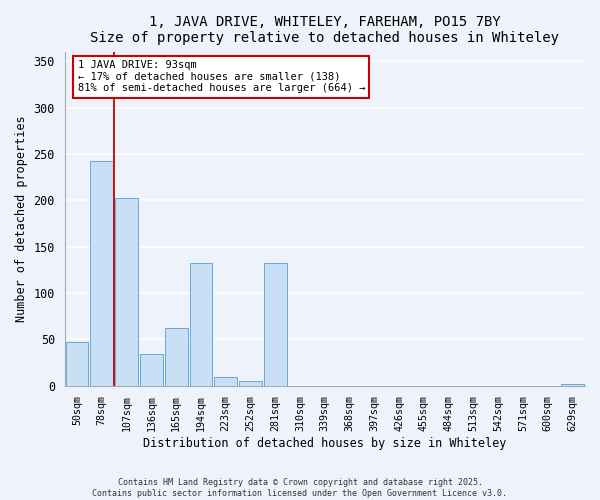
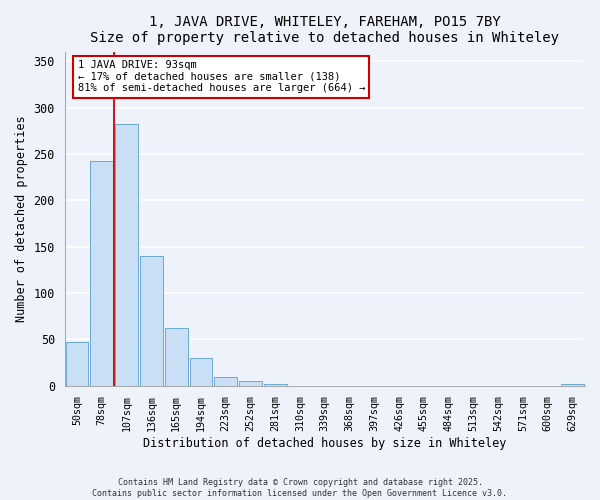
107sqm: 202 -> 282
136sqm: 34 -> 140
194sqm: 132 -> 30
281sqm: 132 -> 2
